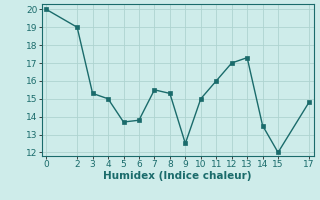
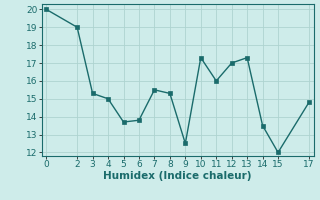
10: 15.0 -> 17.3
